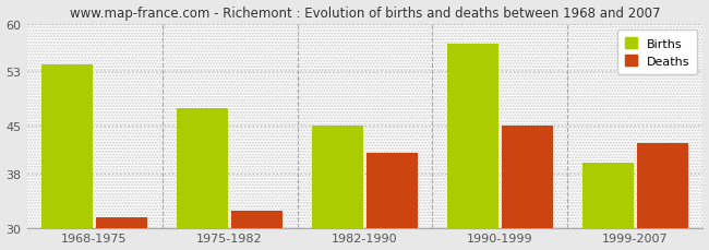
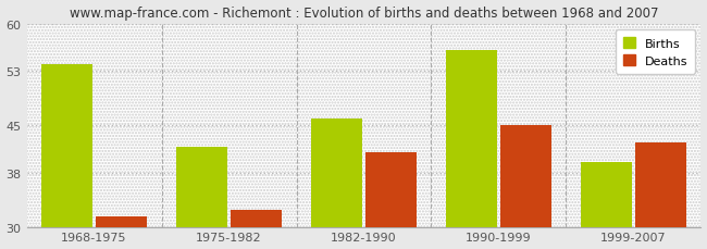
Births/1975-1982: 47.5 -> 41.8
Births/1982-1990: 45.0 -> 46.0
Births/1990-1999: 57.0 -> 56.0
